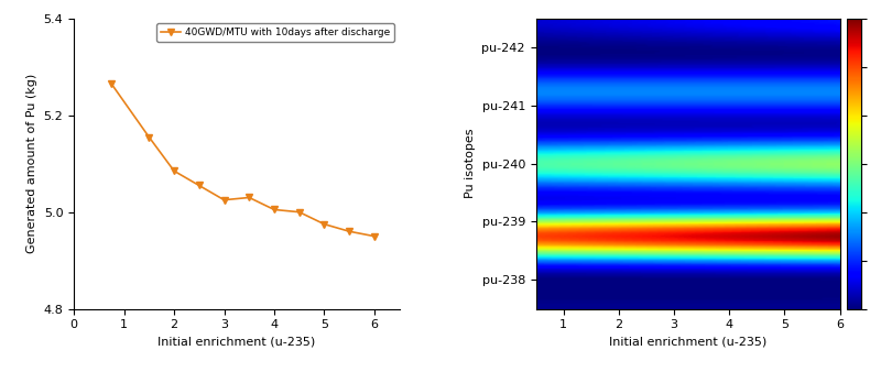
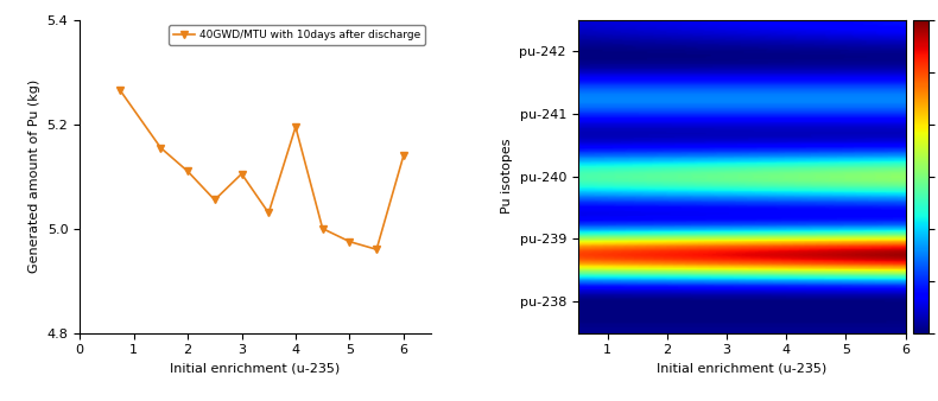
2: 5.085 -> 5.110
3: 5.025 -> 5.105
4: 5.005 -> 5.195
6: 4.950 -> 5.140
